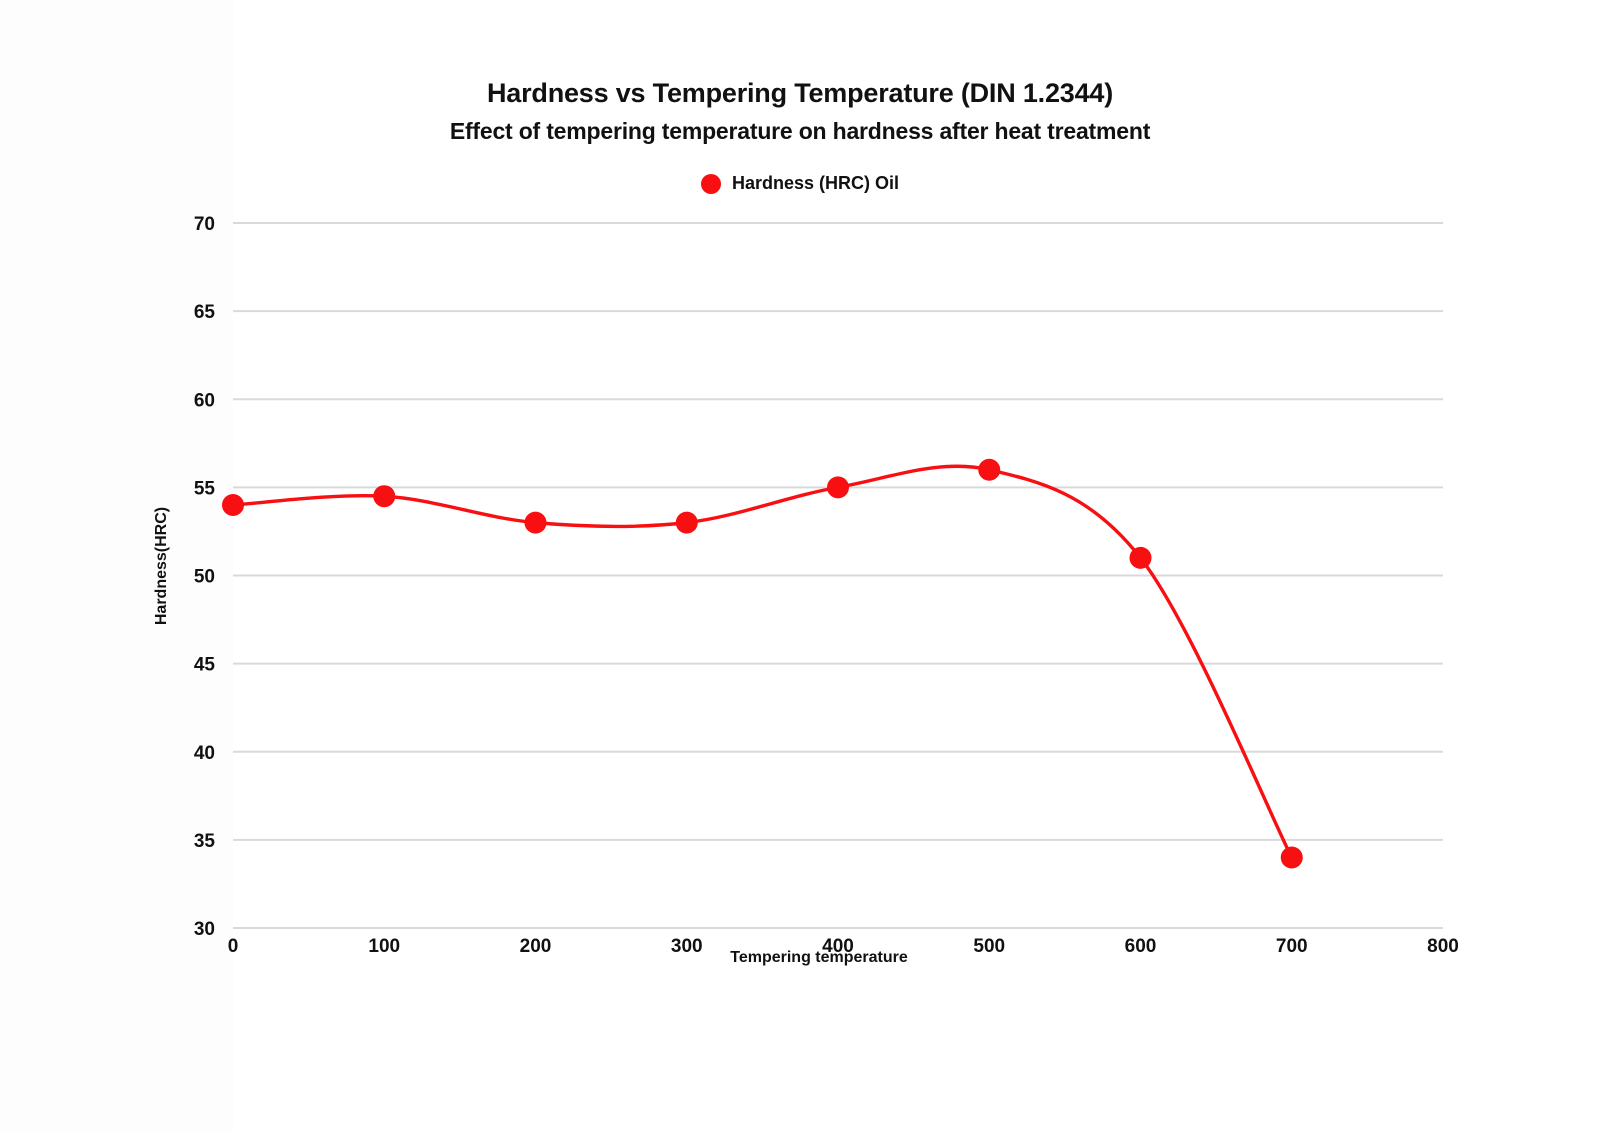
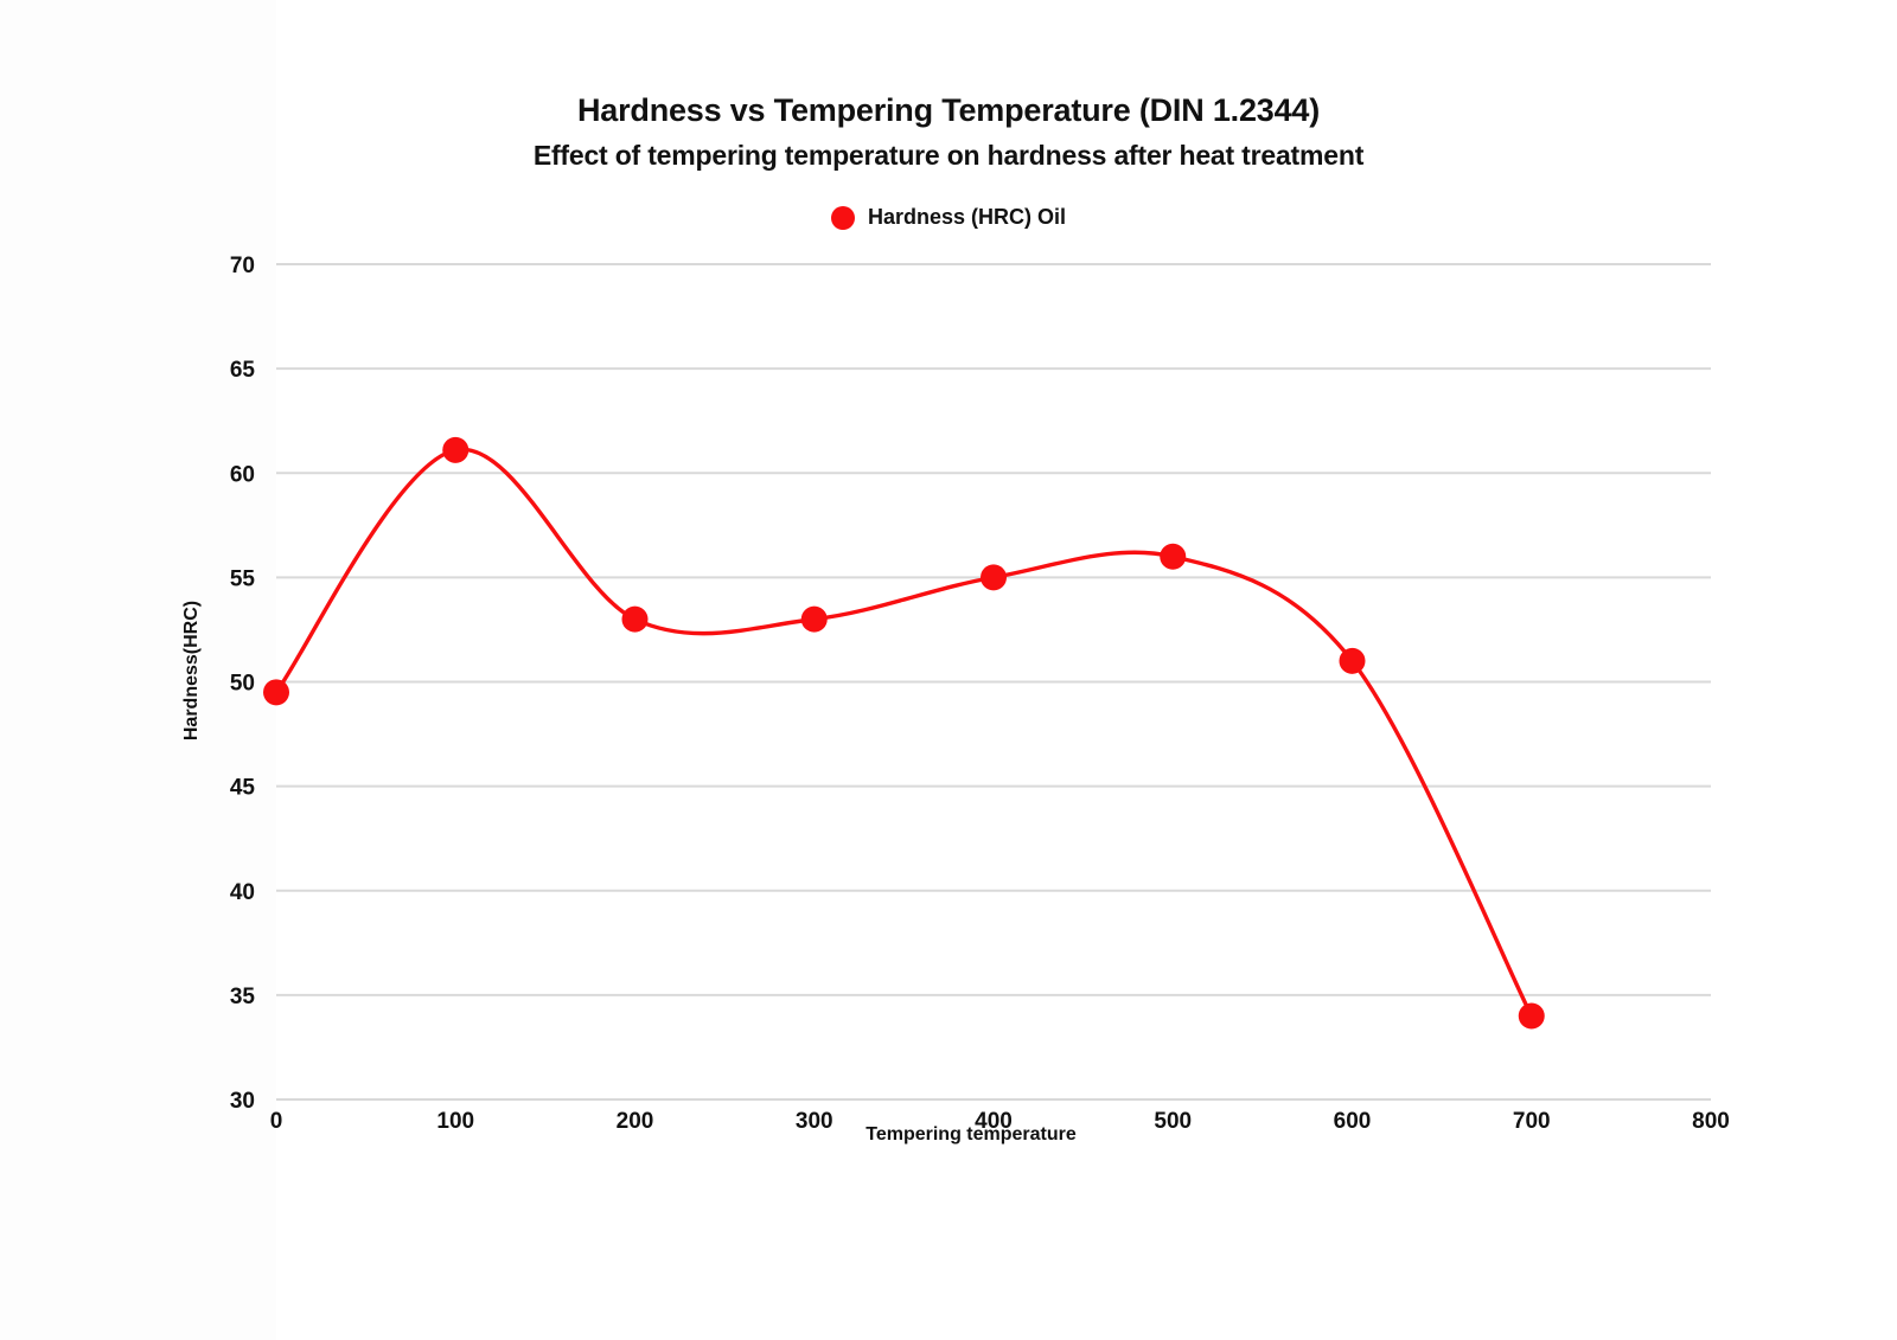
0: 54.0 -> 49.5
100: 54.5 -> 61.1
